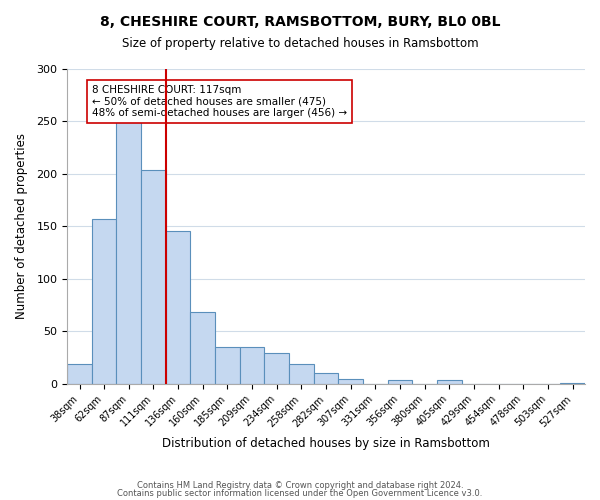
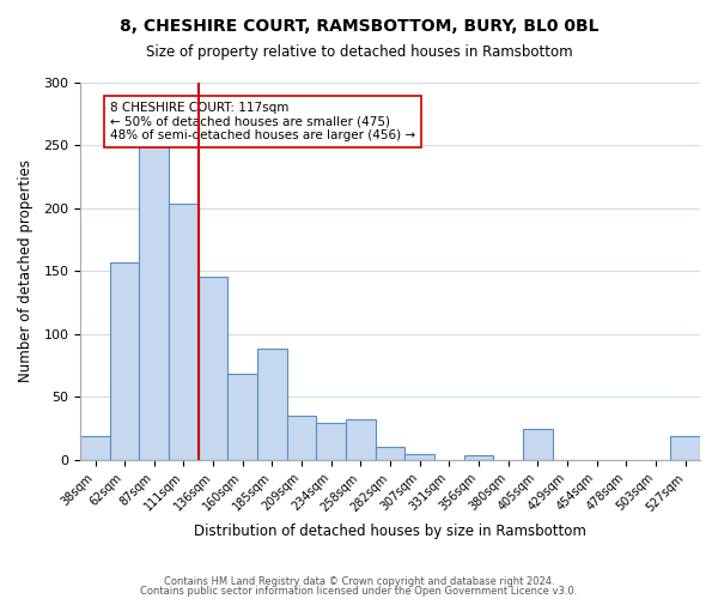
185sqm: 35 -> 89
258sqm: 19 -> 32
405sqm: 4 -> 25
527sqm: 1 -> 19
